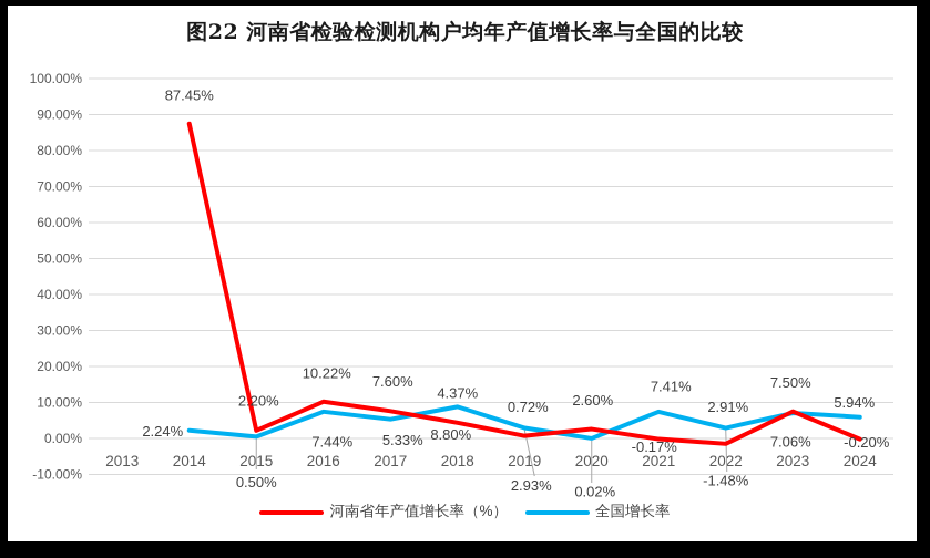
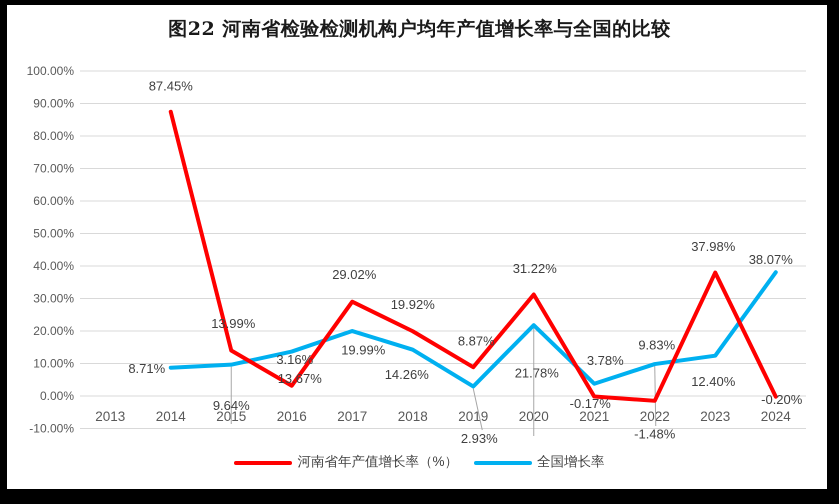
全国增长率/2014: 2.24% -> 8.71%
河南省年产值增长率（%）/2015: 2.20% -> 13.99%
全国增长率/2015: 0.50% -> 9.64%
河南省年产值增长率（%）/2016: 10.22% -> 3.16%
全国增长率/2016: 7.44% -> 13.67%
河南省年产值增长率（%）/2017: 7.60% -> 29.02%
全国增长率/2017: 5.33% -> 19.99%
河南省年产值增长率（%）/2018: 4.37% -> 19.92%
全国增长率/2018: 8.80% -> 14.26%
河南省年产值增长率（%）/2019: 0.72% -> 8.87%
河南省年产值增长率（%）/2020: 2.60% -> 31.22%
全国增长率/2020: 0.02% -> 21.78%
全国增长率/2021: 7.41% -> 3.78%
全国增长率/2022: 2.91% -> 9.83%
河南省年产值增长率（%）/2023: 7.50% -> 37.98%
全国增长率/2023: 7.06% -> 12.40%
全国增长率/2024: 5.94% -> 38.07%
